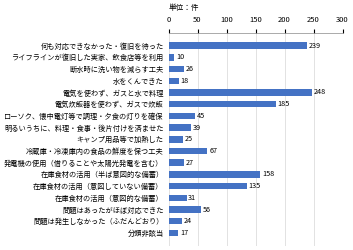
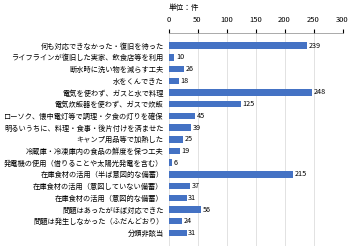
電気炊飯器を使わず、ガスで炊飯: 185 -> 125
冷蔵庫・冷凍庫内の食品の鮮度を保つ工夫: 67 -> 19
発電機の使用（借りることや太陽光発電を含む）: 27 -> 6
在庫食材の活用（半ば意図的な備蓄）: 158 -> 215
在庫食材の活用（意図していない備蓄）: 135 -> 37
分類非該当: 17 -> 31
